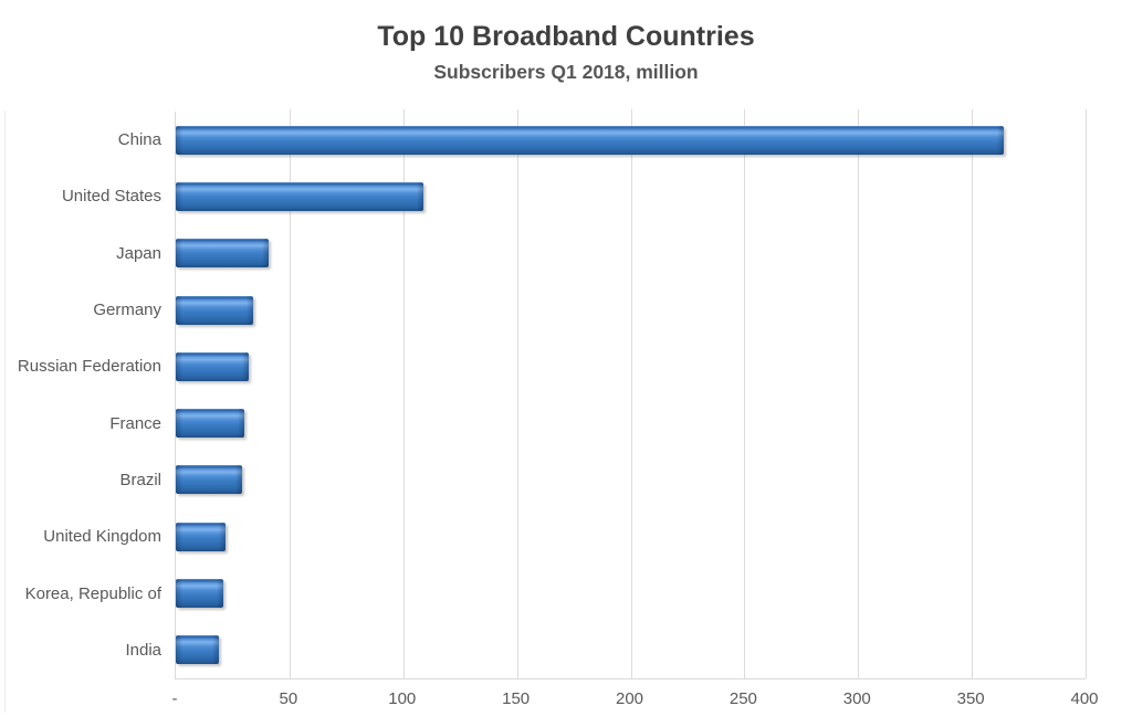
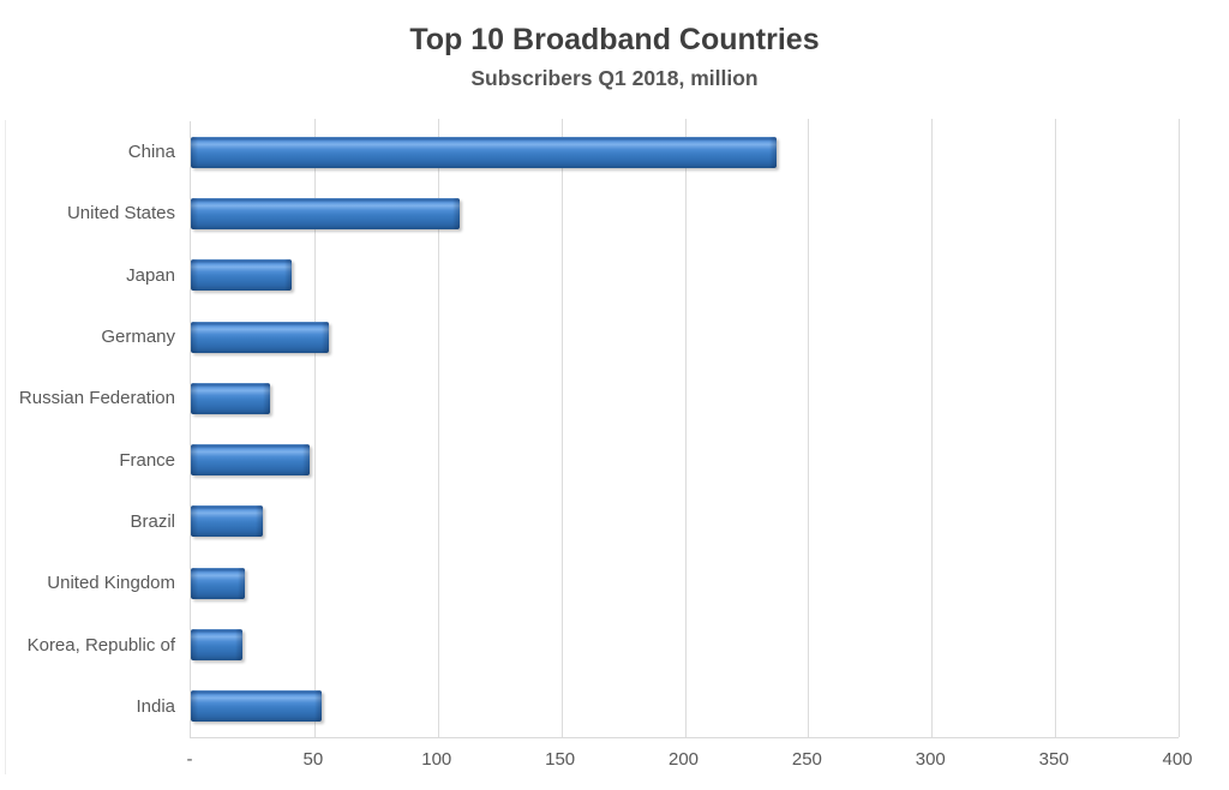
China: 364 -> 237
Germany: 34 -> 56
France: 30 -> 48
India: 19 -> 53
